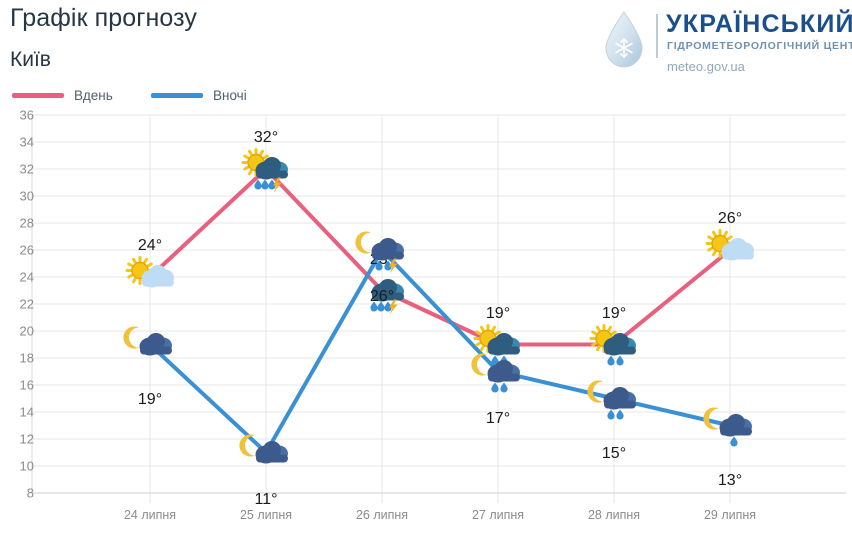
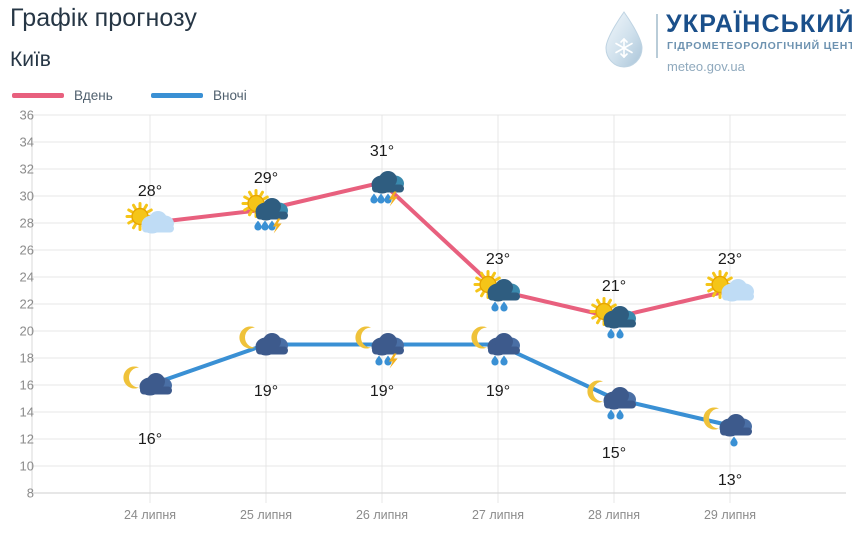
Вдень/24 липня: 24° -> 28°
Вночі/24 липня: 19° -> 16°
Вдень/25 липня: 32° -> 29°
Вночі/25 липня: 11° -> 19°
Вдень/26 липня: 23° -> 31°
Вночі/26 липня: 26° -> 19°
Вдень/27 липня: 19° -> 23°
Вночі/27 липня: 17° -> 19°
Вдень/28 липня: 19° -> 21°
Вдень/29 липня: 26° -> 23°
